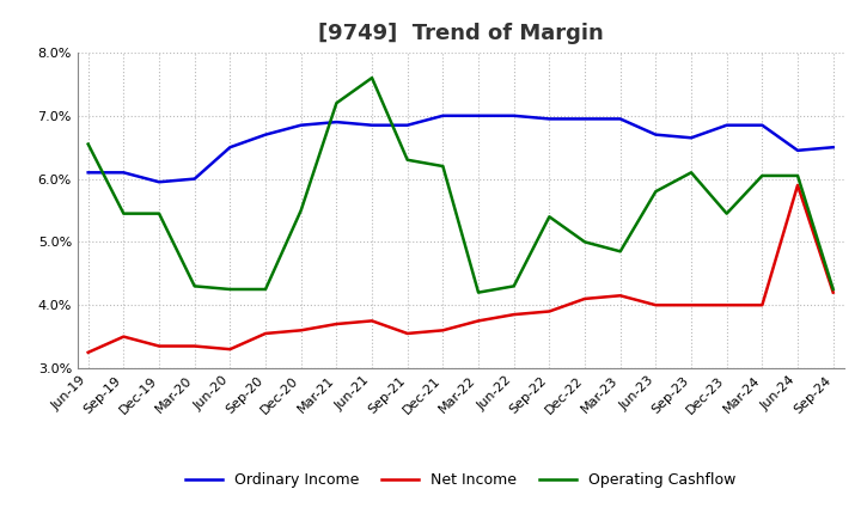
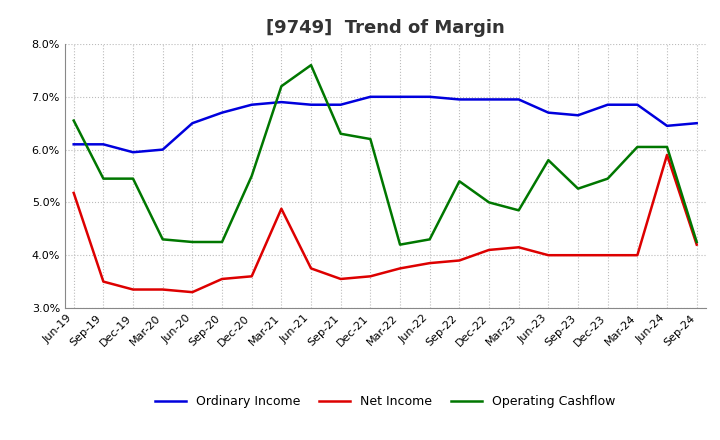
Net Income/Jun-19: 3.25% -> 5.18%
Net Income/Mar-21: 3.70% -> 4.88%
Operating Cashflow/Sep-23: 6.10% -> 5.26%
